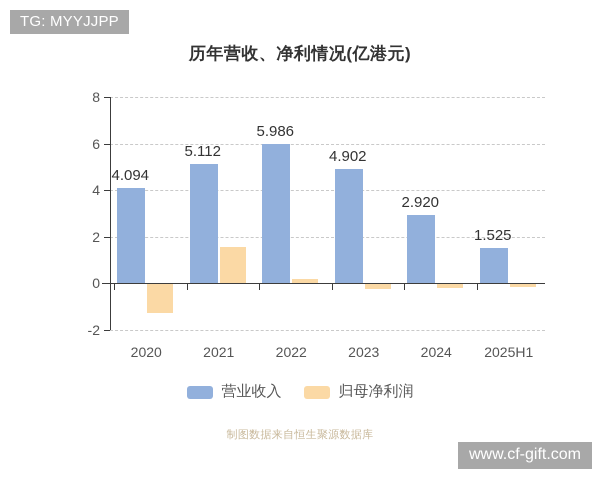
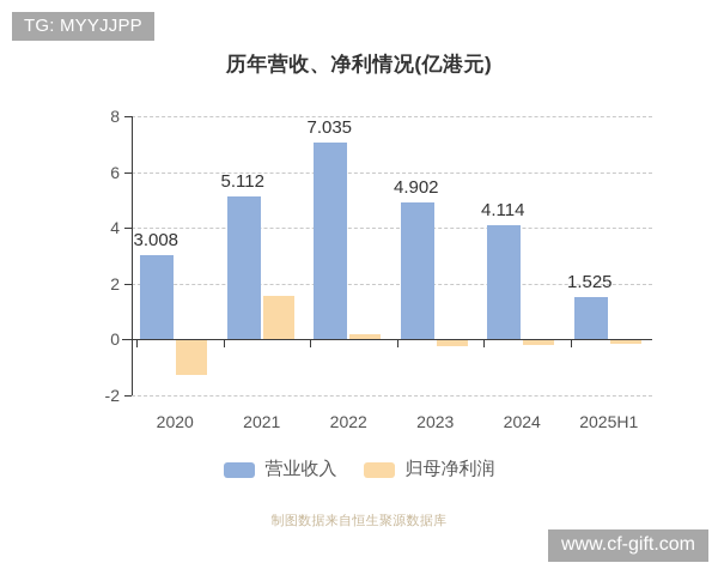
营业收入/2020: 4.094 -> 3.008
营业收入/2022: 5.986 -> 7.035
营业收入/2024: 2.920 -> 4.114
